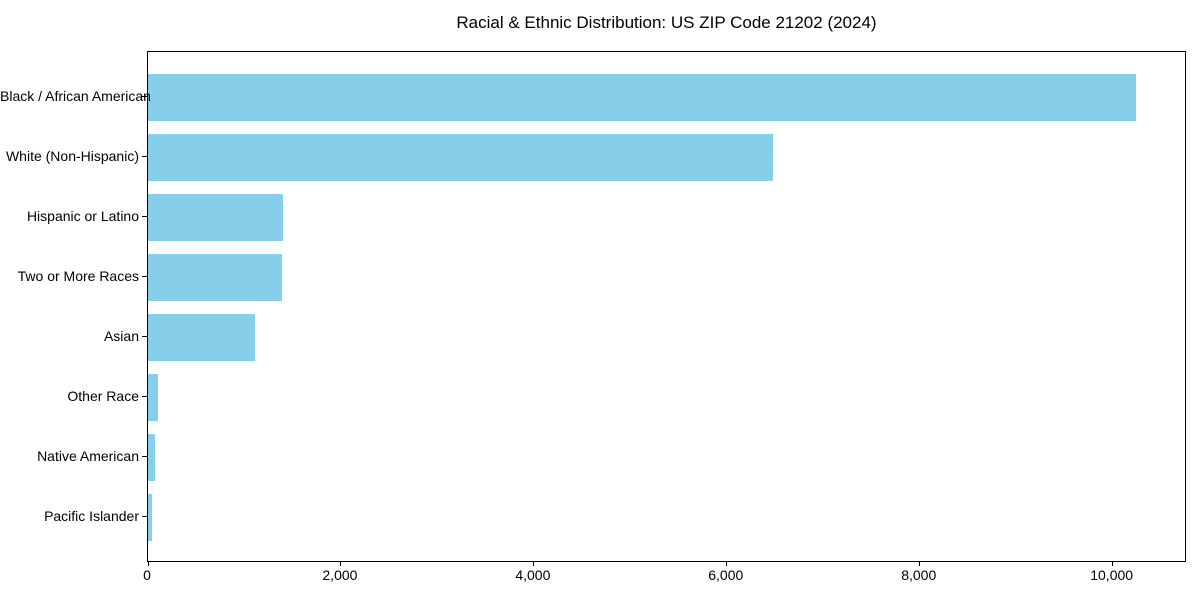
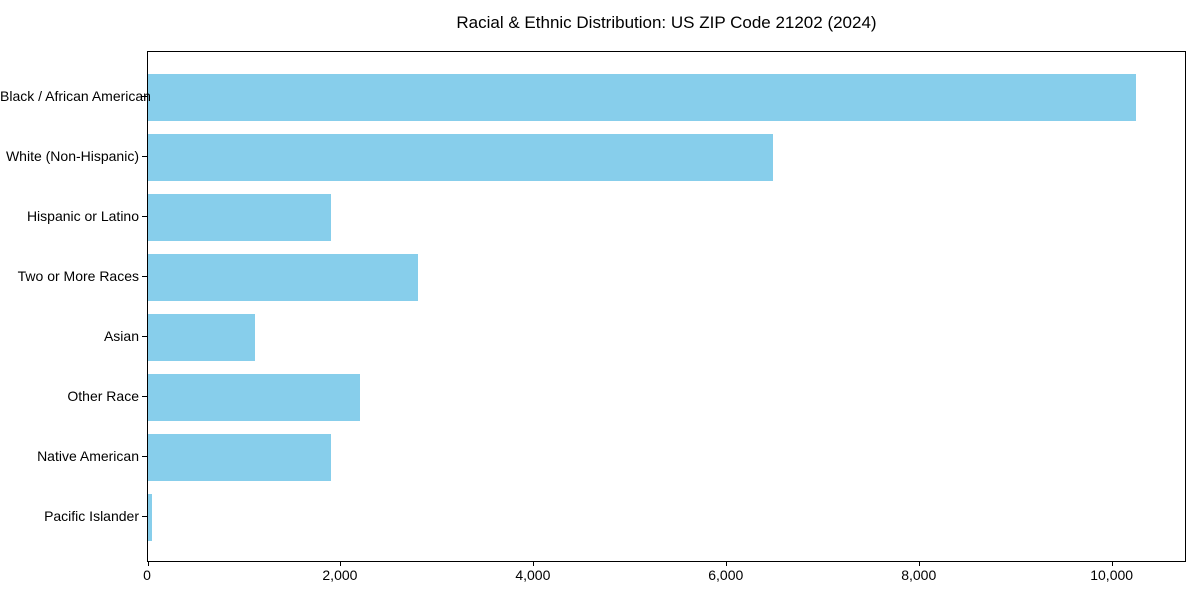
Hispanic or Latino: 1400 -> 1900
Two or More Races: 1400 -> 2800
Other Race: 100 -> 2200
Native American: 100 -> 1900
